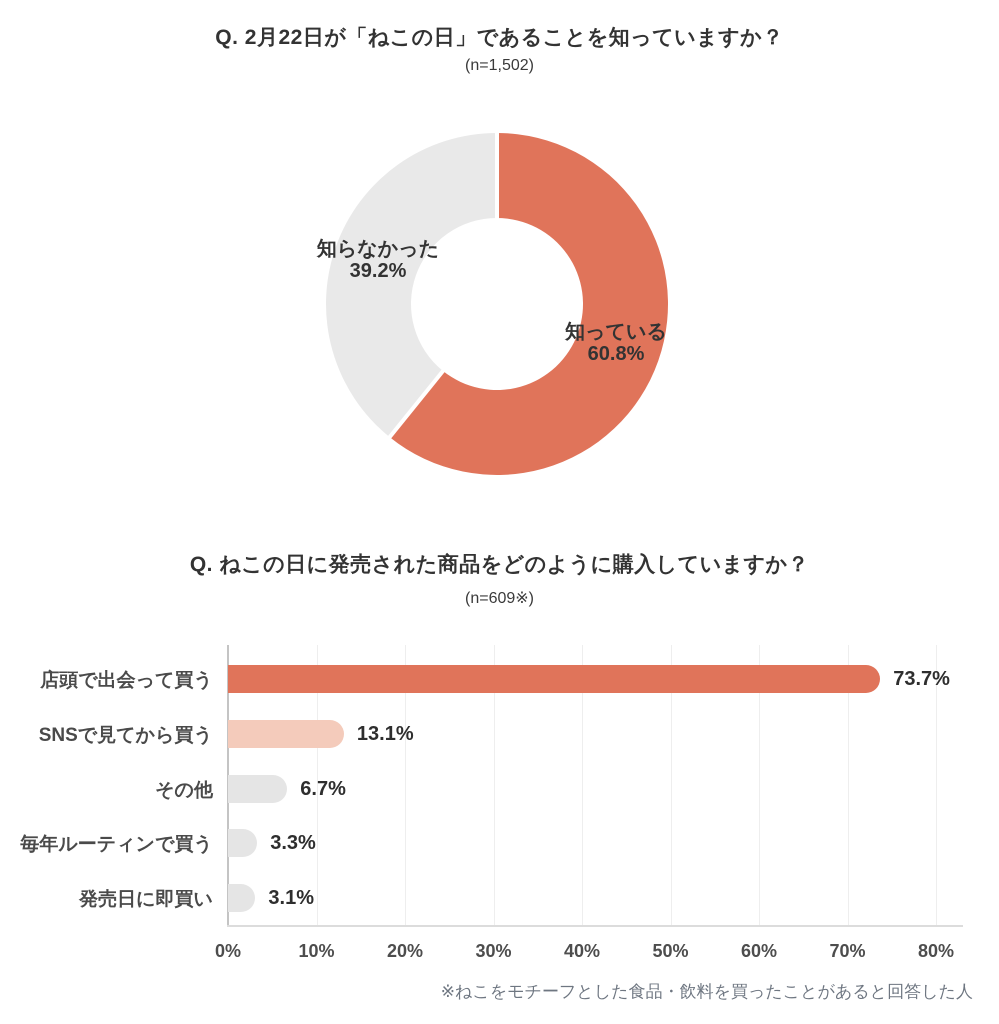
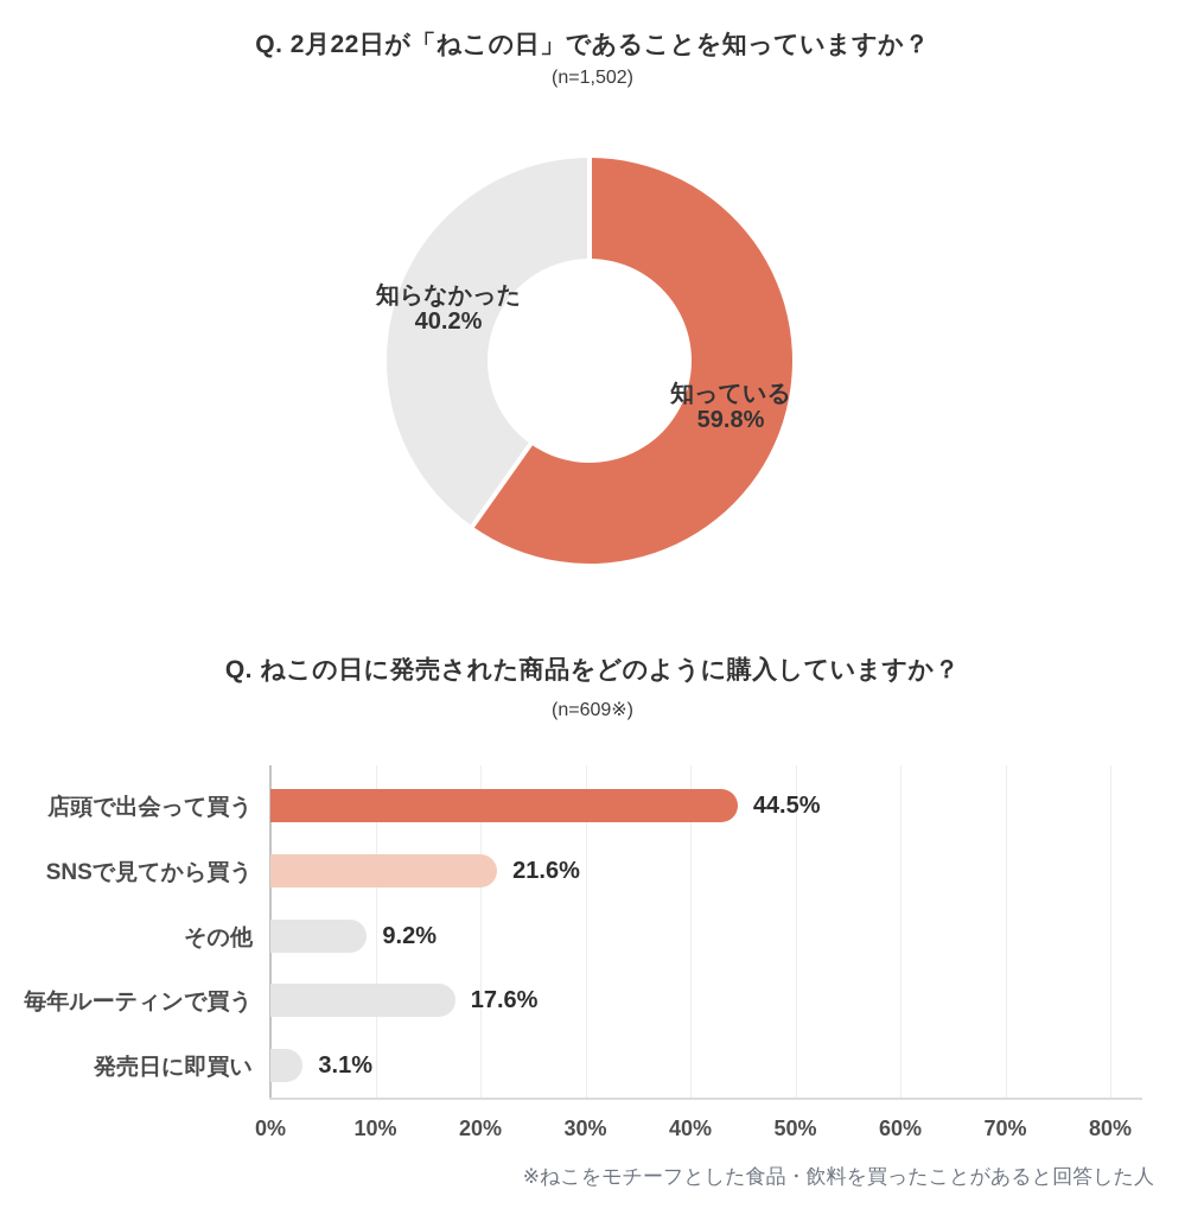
Q. 2月22日が「ねこの日」であることを知っていますか？/知っている: 60.8% -> 59.8%
Q. 2月22日が「ねこの日」であることを知っていますか？/知らなかった: 39.2% -> 40.2%
Q. ねこの日に発売された商品をどのように購入していますか？/店頭で出会って買う: 73.7% -> 44.5%
Q. ねこの日に発売された商品をどのように購入していますか？/SNSで見てから買う: 13.1% -> 21.6%
Q. ねこの日に発売された商品をどのように購入していますか？/その他: 6.7% -> 9.2%
Q. ねこの日に発売された商品をどのように購入していますか？/毎年ルーティンで買う: 3.3% -> 17.6%
